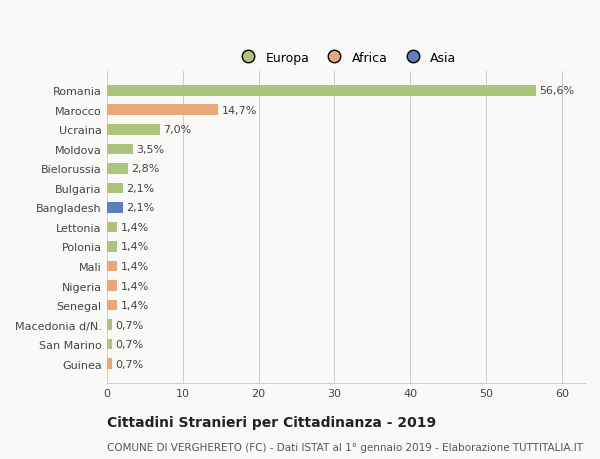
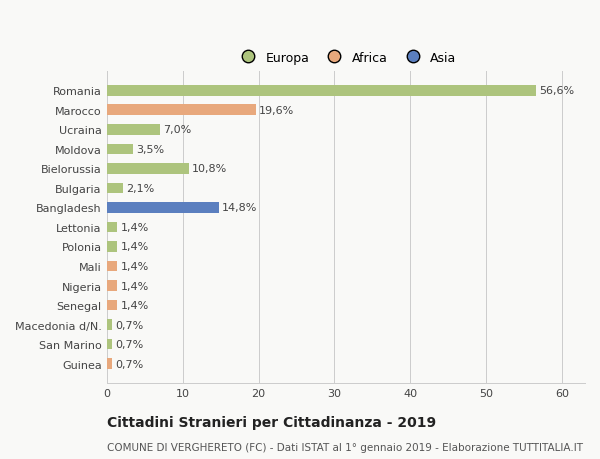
Marocco: 14,7% -> 19,6%
Bielorussia: 2,8% -> 10,8%
Bangladesh: 2,1% -> 14,8%
